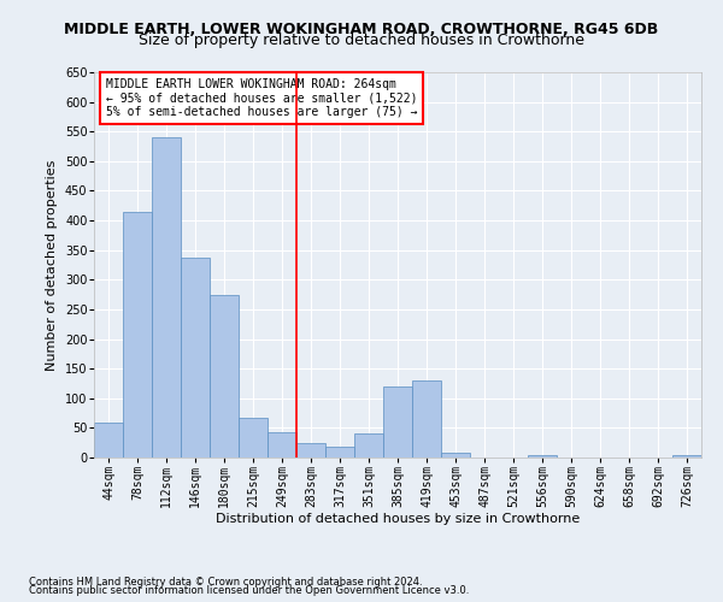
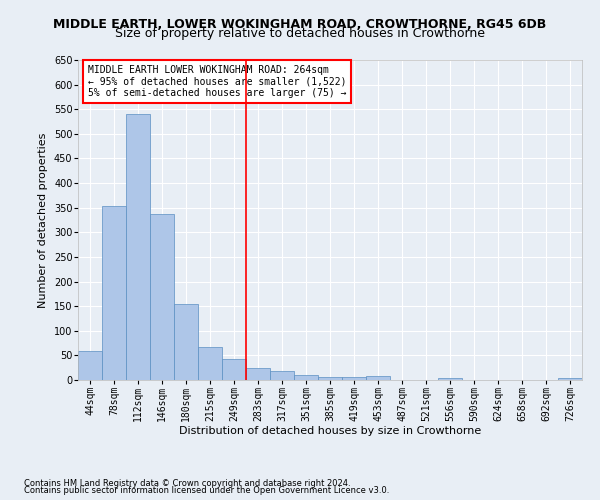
78sqm: 415 -> 354
180sqm: 275 -> 155
351sqm: 40 -> 10
385sqm: 120 -> 7
419sqm: 130 -> 7
